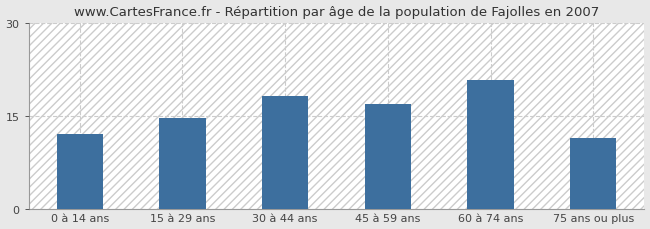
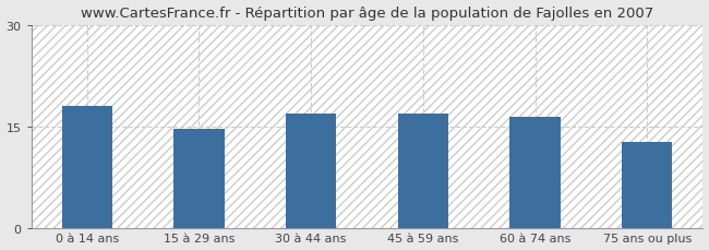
0 à 14 ans: 12.0 -> 18.0
30 à 44 ans: 18.2 -> 16.9
60 à 74 ans: 20.8 -> 16.4
75 ans ou plus: 11.4 -> 12.7
